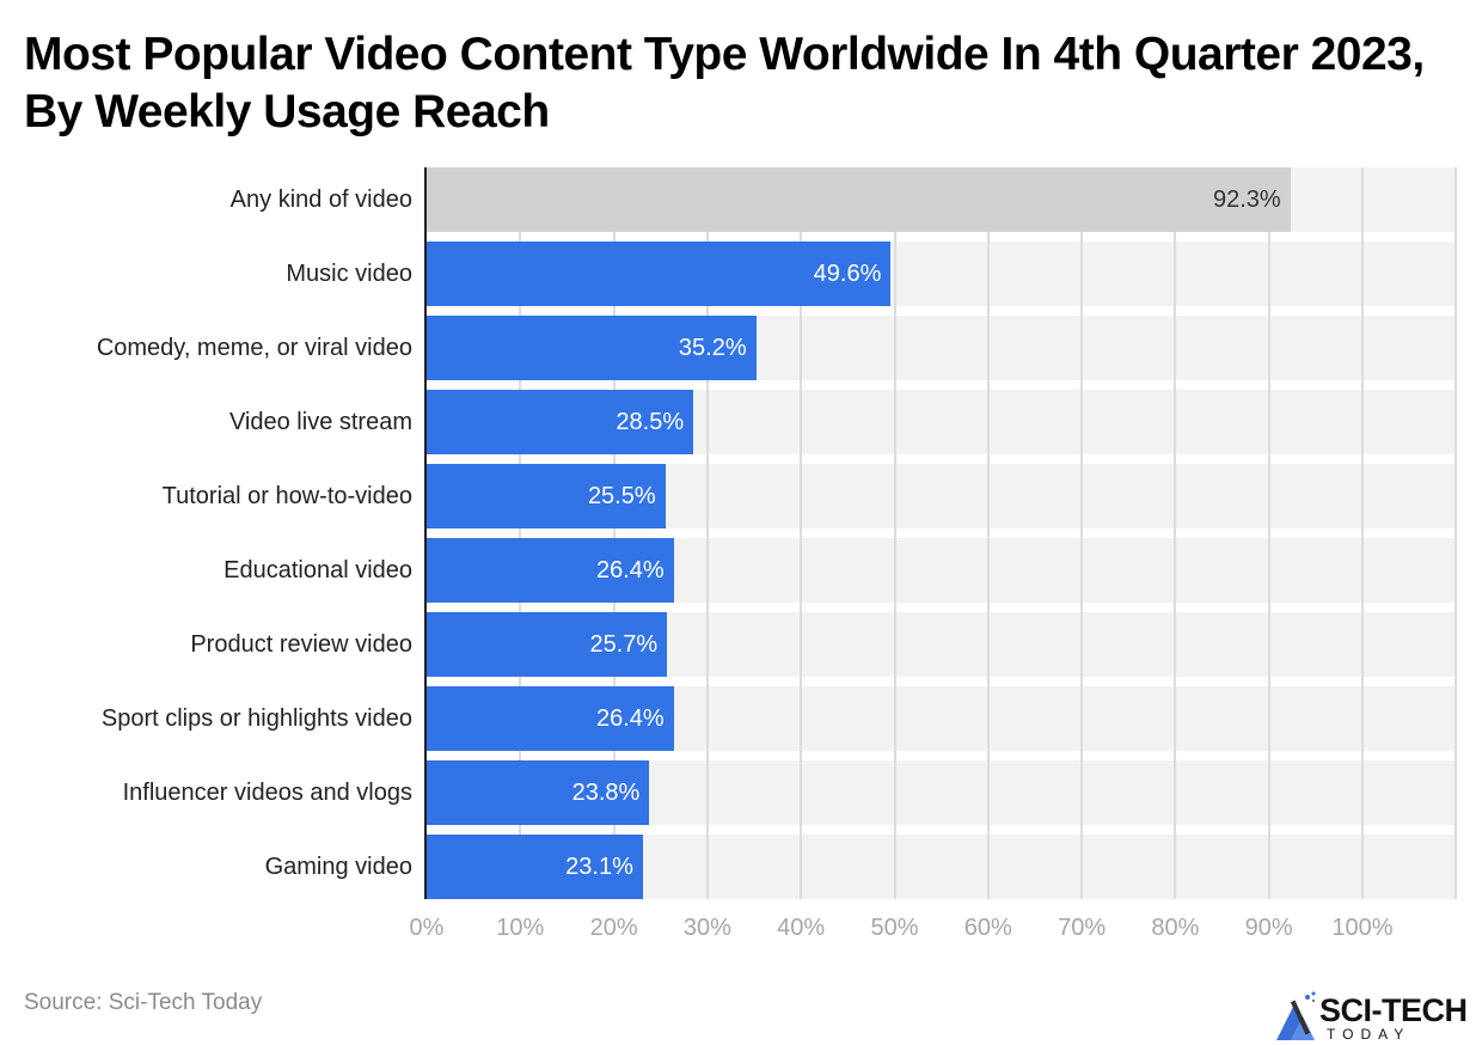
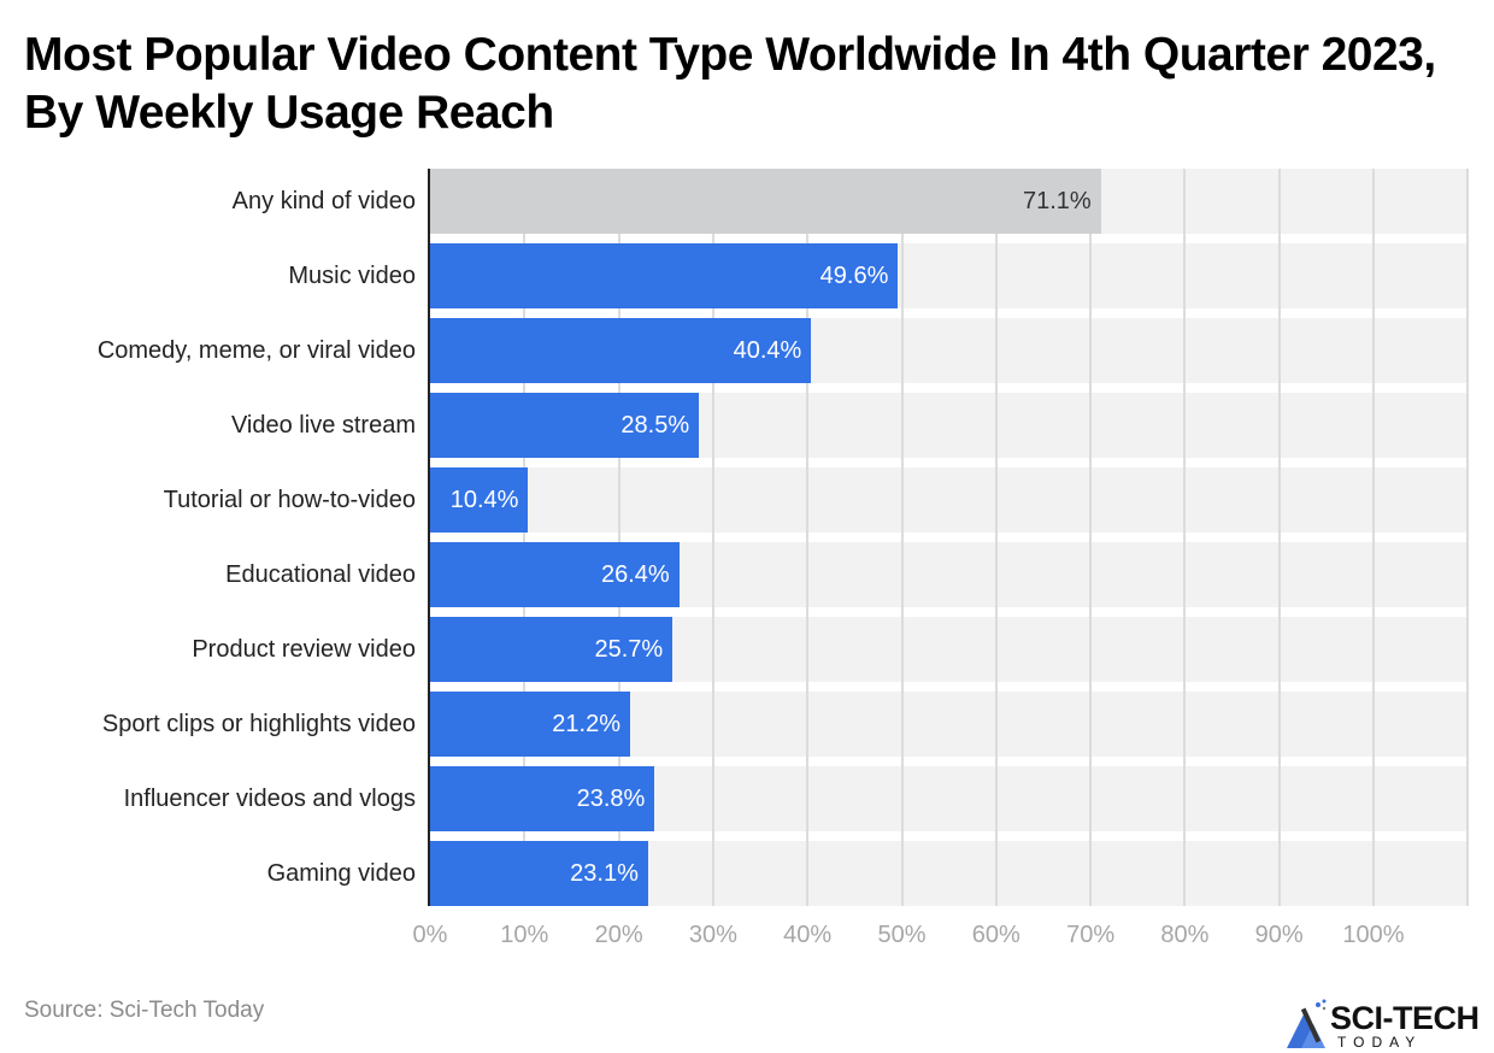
Any kind of video: 92.3% -> 71.1%
Comedy, meme, or viral video: 35.2% -> 40.4%
Tutorial or how-to-video: 25.5% -> 10.4%
Sport clips or highlights video: 26.4% -> 21.2%
